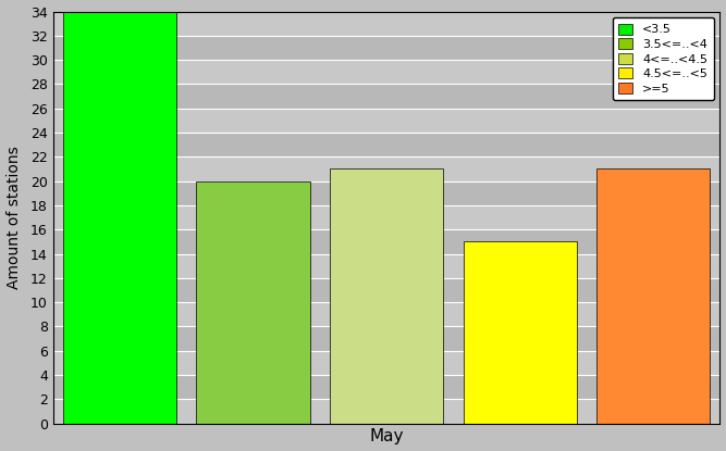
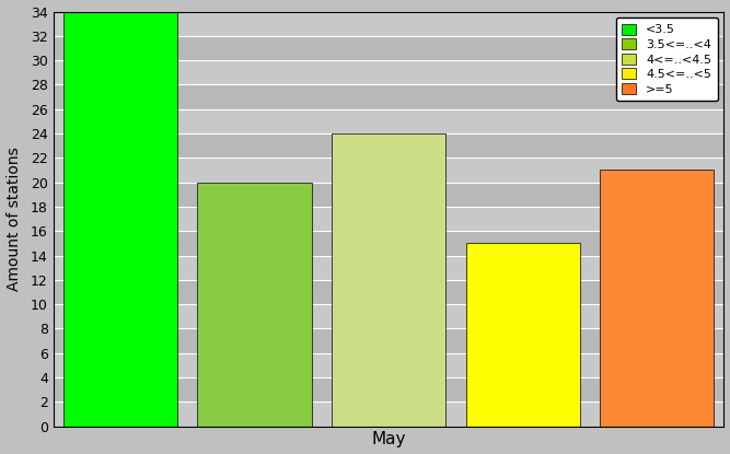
May: 21 -> 24
